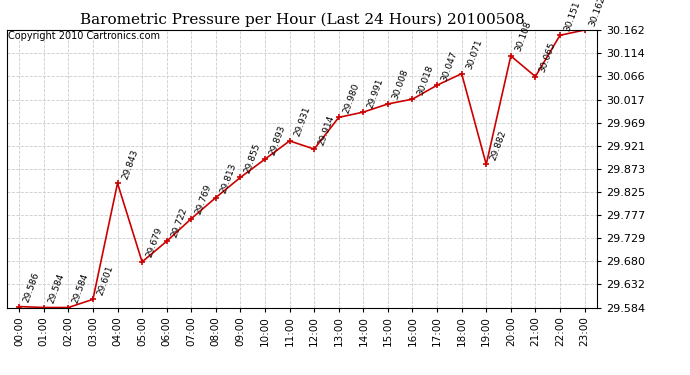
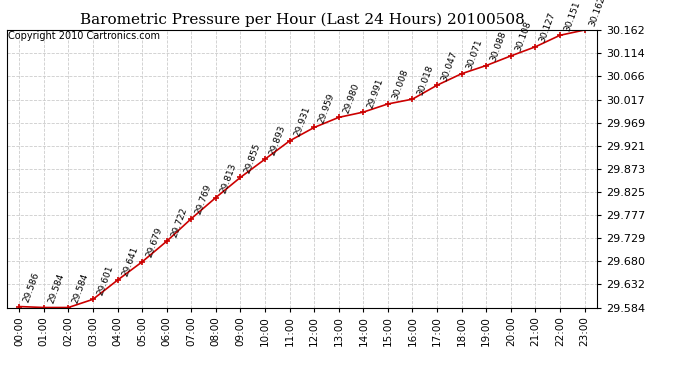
04:00: 29.843 -> 29.641
12:00: 29.914 -> 29.959
19:00: 29.882 -> 30.088
21:00: 30.065 -> 30.127
